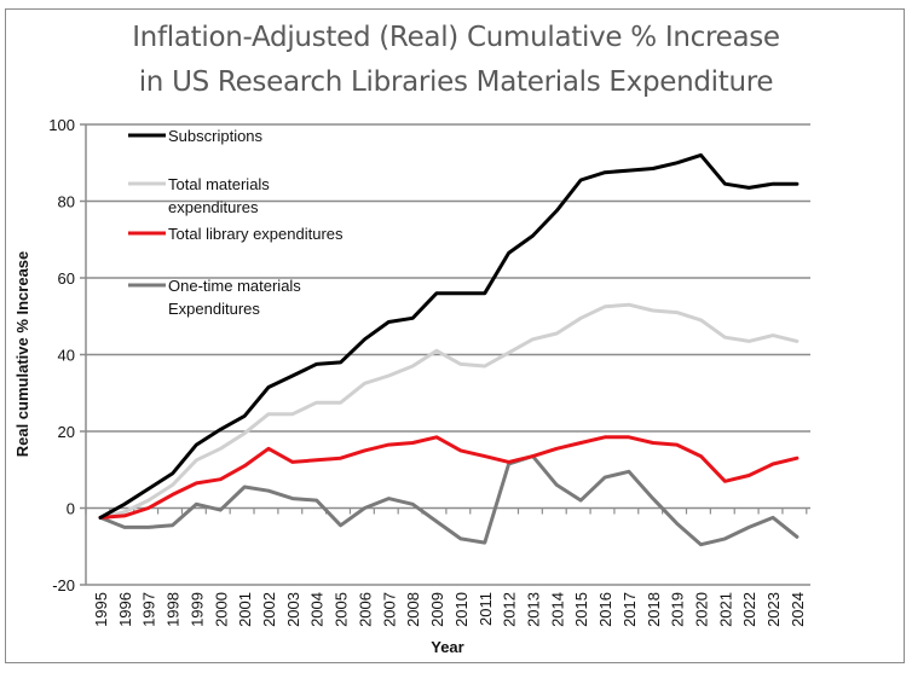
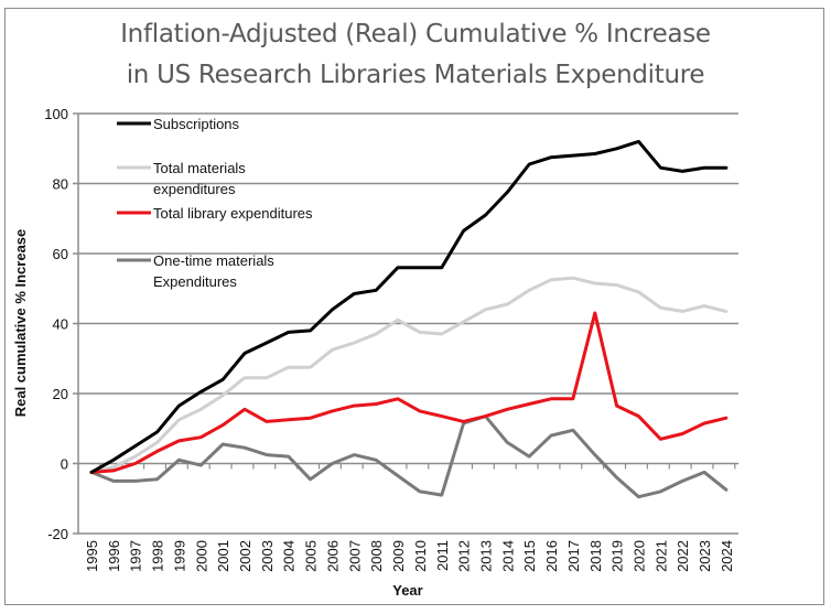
Total library expenditures/2018: 17 -> 43
